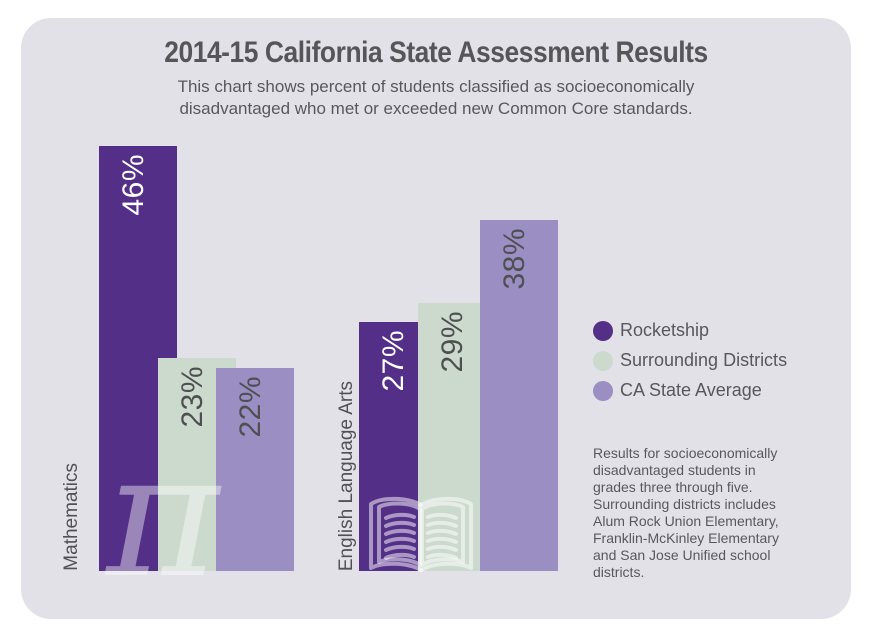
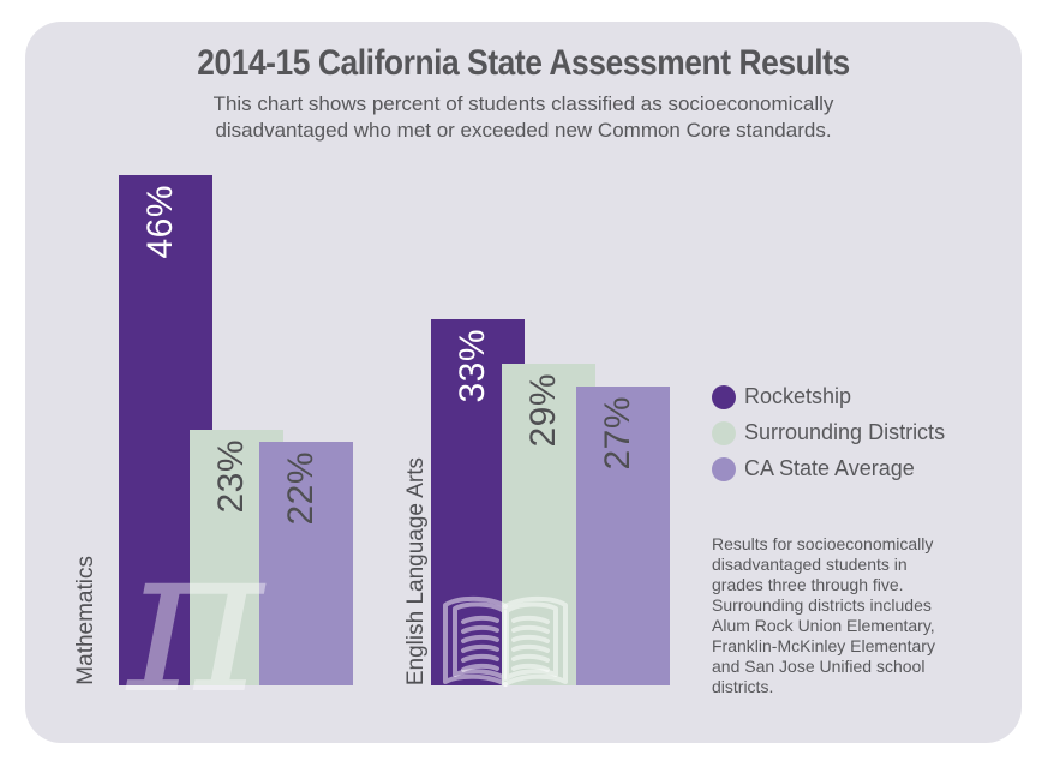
Rocketship/English Language Arts: 27% -> 33%
CA State Average/English Language Arts: 38% -> 27%
